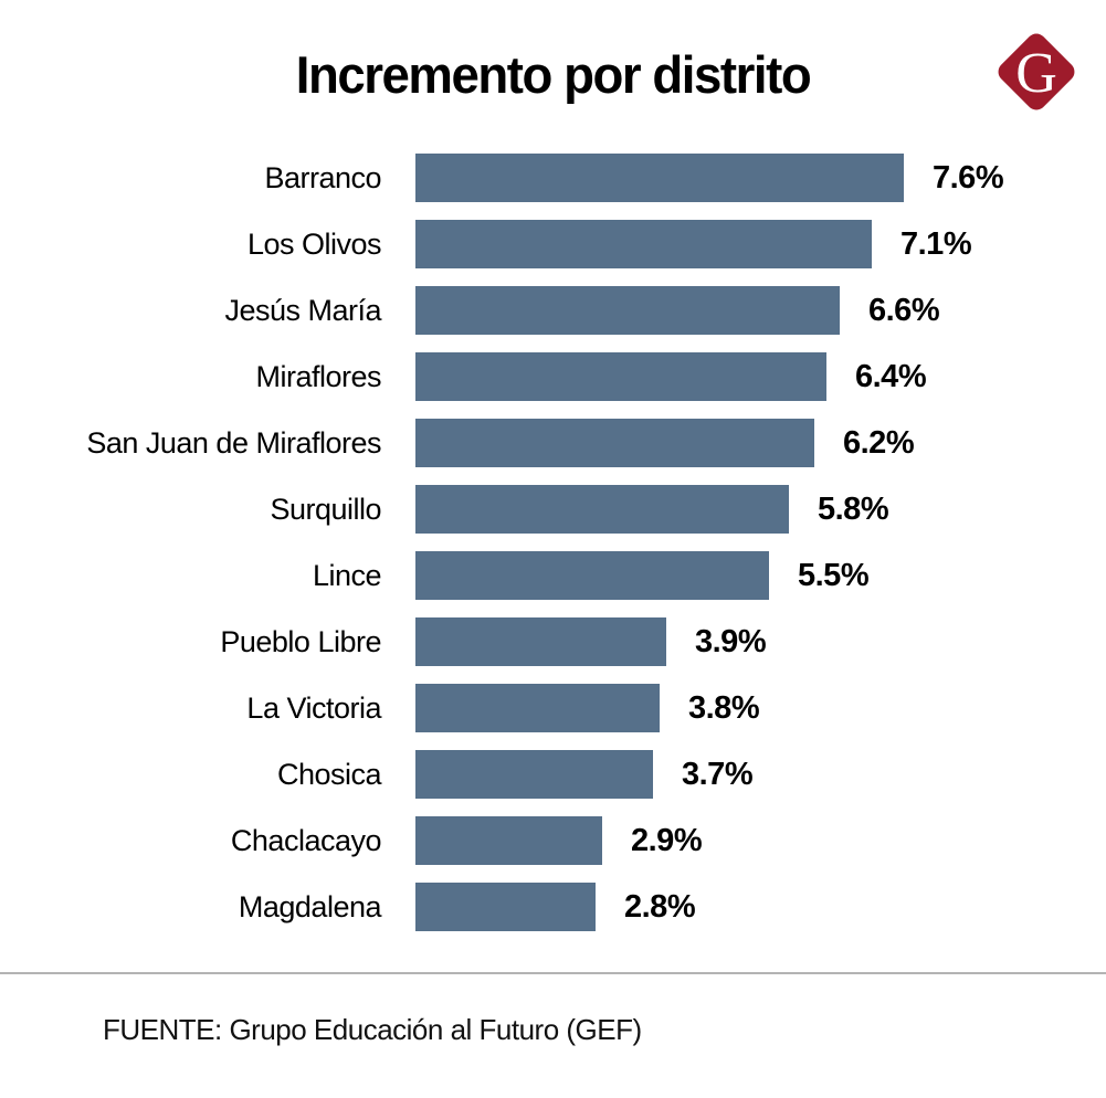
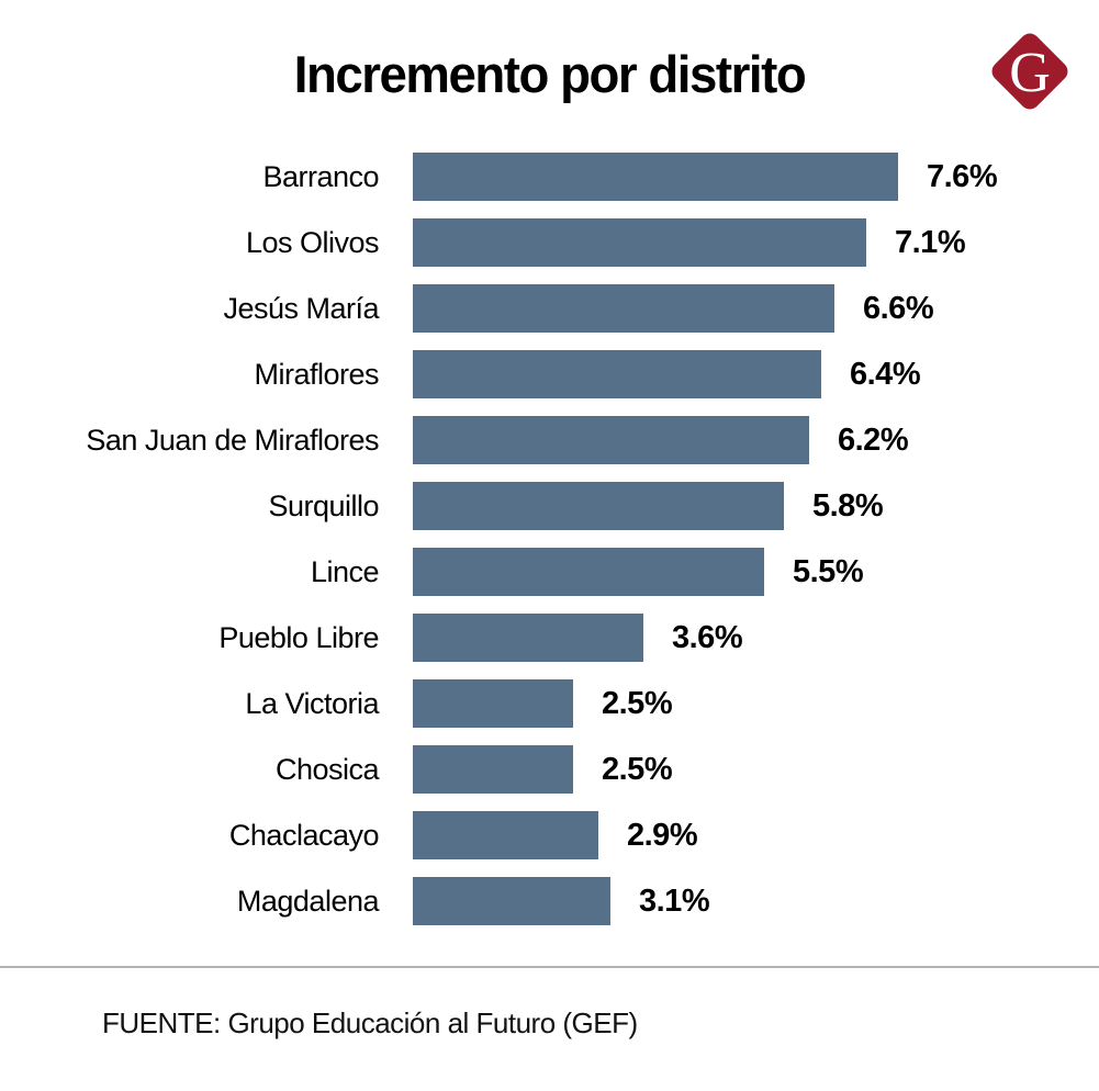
Pueblo Libre: 3.9% -> 3.6%
La Victoria: 3.8% -> 2.5%
Chosica: 3.7% -> 2.5%
Magdalena: 2.8% -> 3.1%
